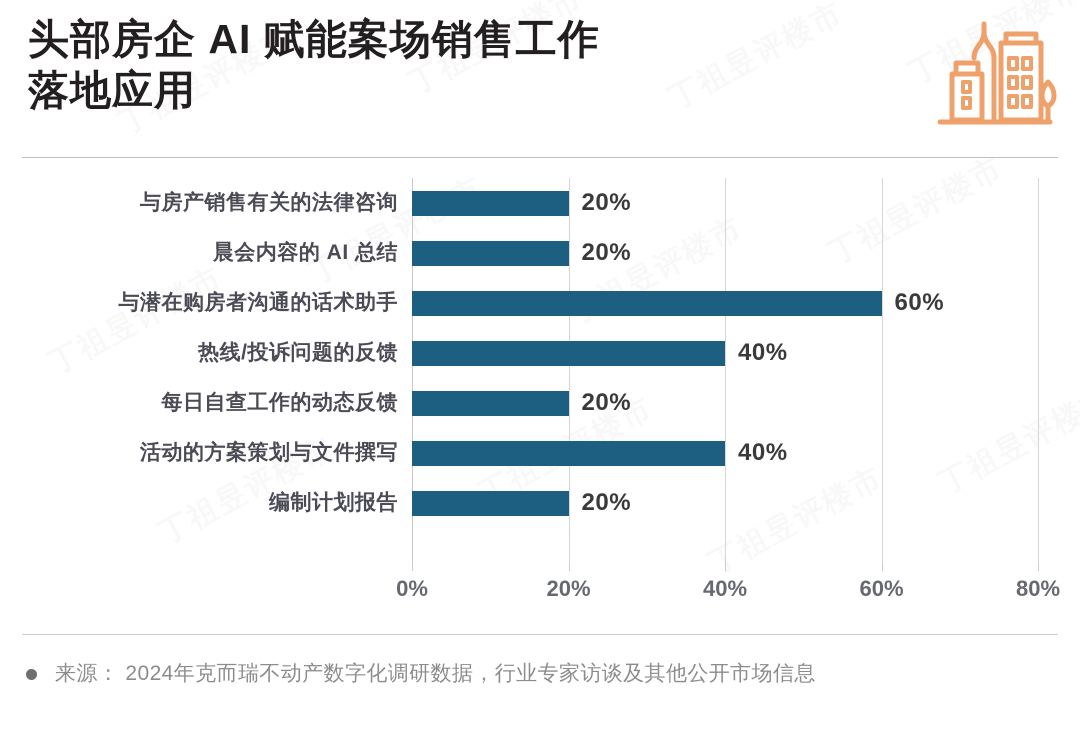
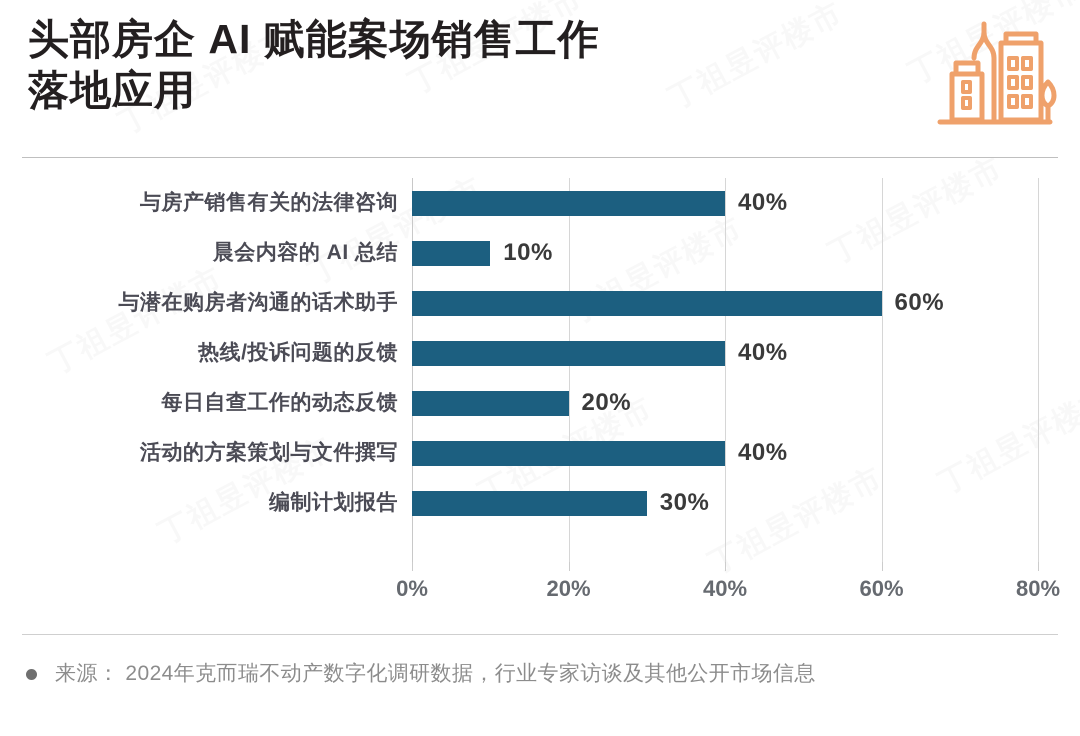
与房产销售有关的法律咨询: 20% -> 40%
晨会内容的 AI 总结: 20% -> 10%
编制计划报告: 20% -> 30%
